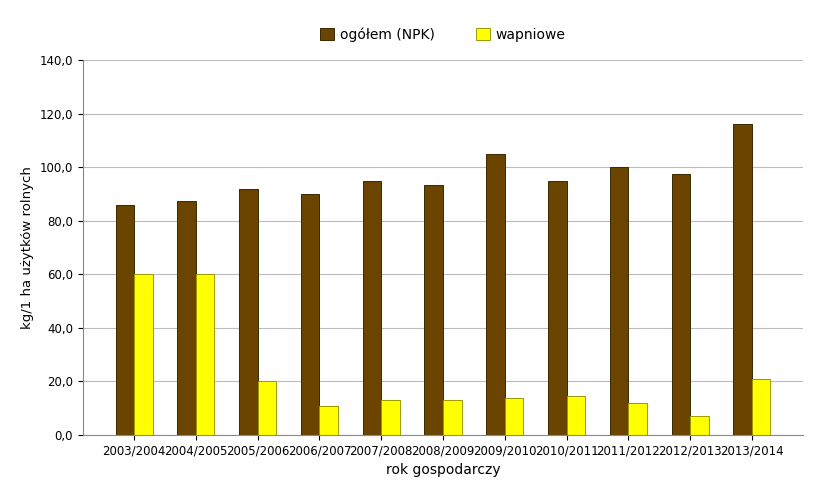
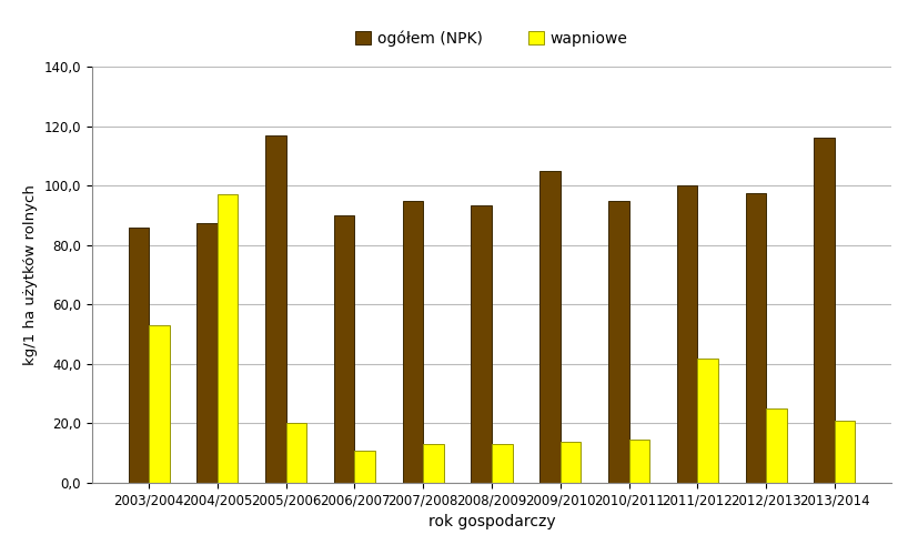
wapniowe/2003/2004: 60,0 -> 53,0
wapniowe/2004/2005: 60,0 -> 97,0
ogółem (NPK)/2005/2006: 92,0 -> 117,0
wapniowe/2011/2012: 12,0 -> 42,0
wapniowe/2012/2013: 7,0 -> 25,0
